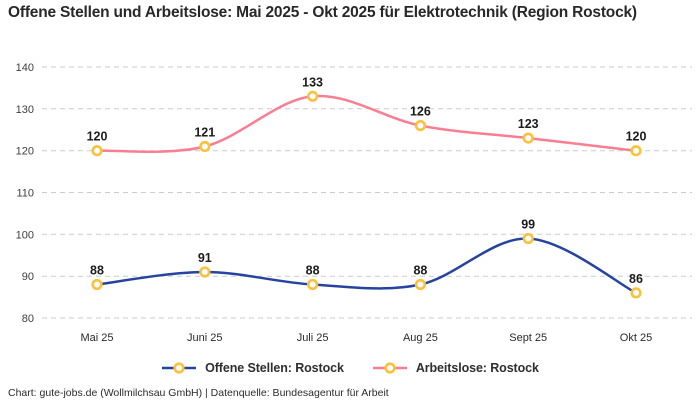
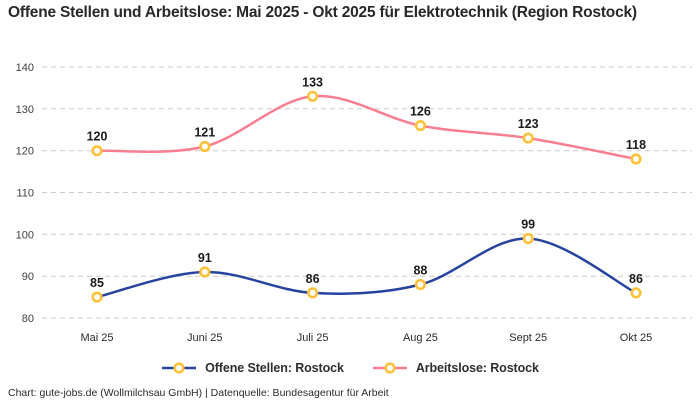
Offene Stellen: Rostock/Mai 25: 88 -> 85
Offene Stellen: Rostock/Juli 25: 88 -> 86
Arbeitslose: Rostock/Okt 25: 120 -> 118
